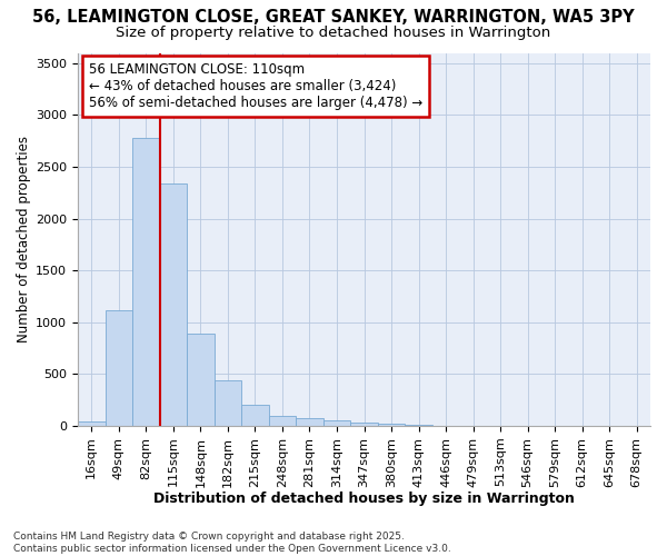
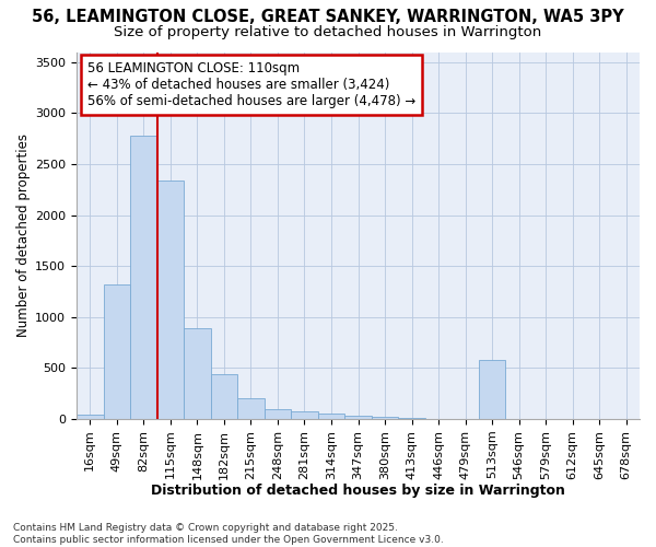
49sqm: 1120 -> 1320
513sqm: 0 -> 580
